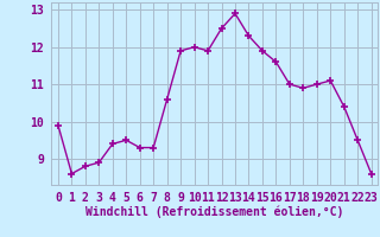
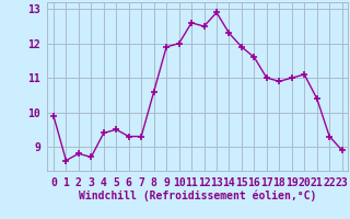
3: 8.9 -> 8.7
11: 11.9 -> 12.6
22: 9.5 -> 9.3
23: 8.6 -> 8.9
